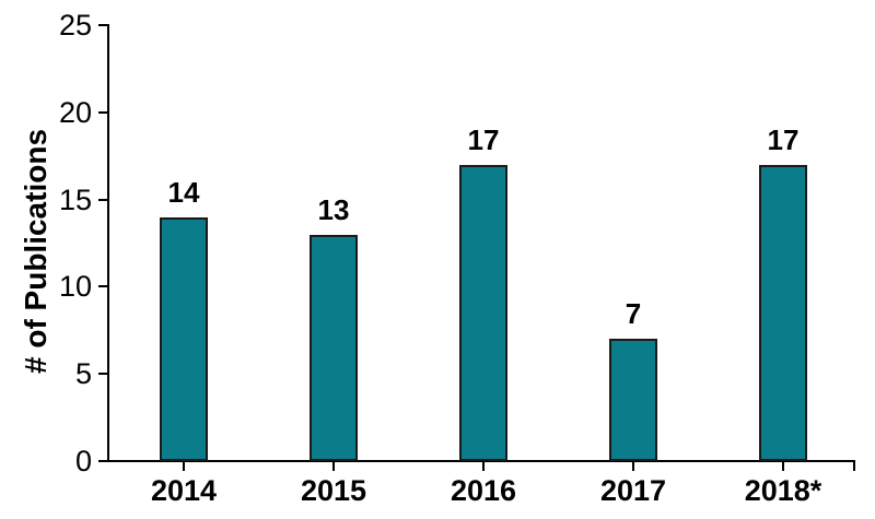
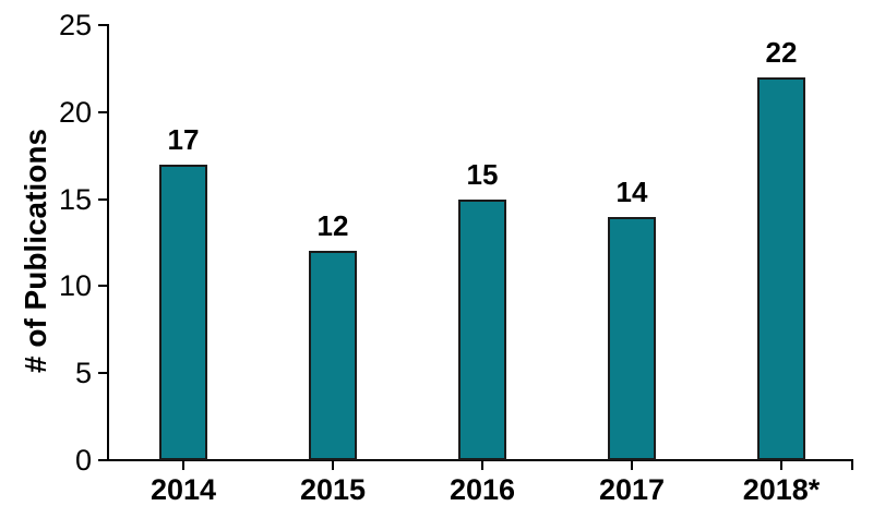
2014: 14 -> 17
2015: 13 -> 12
2016: 17 -> 15
2017: 7 -> 14
2018*: 17 -> 22
